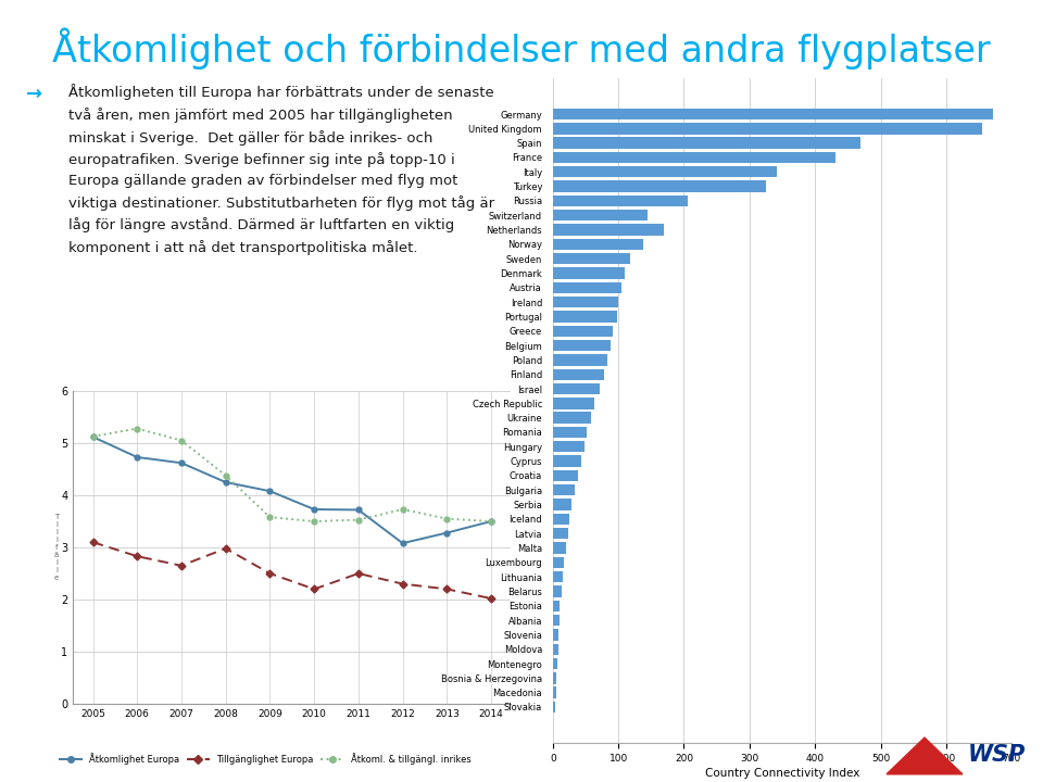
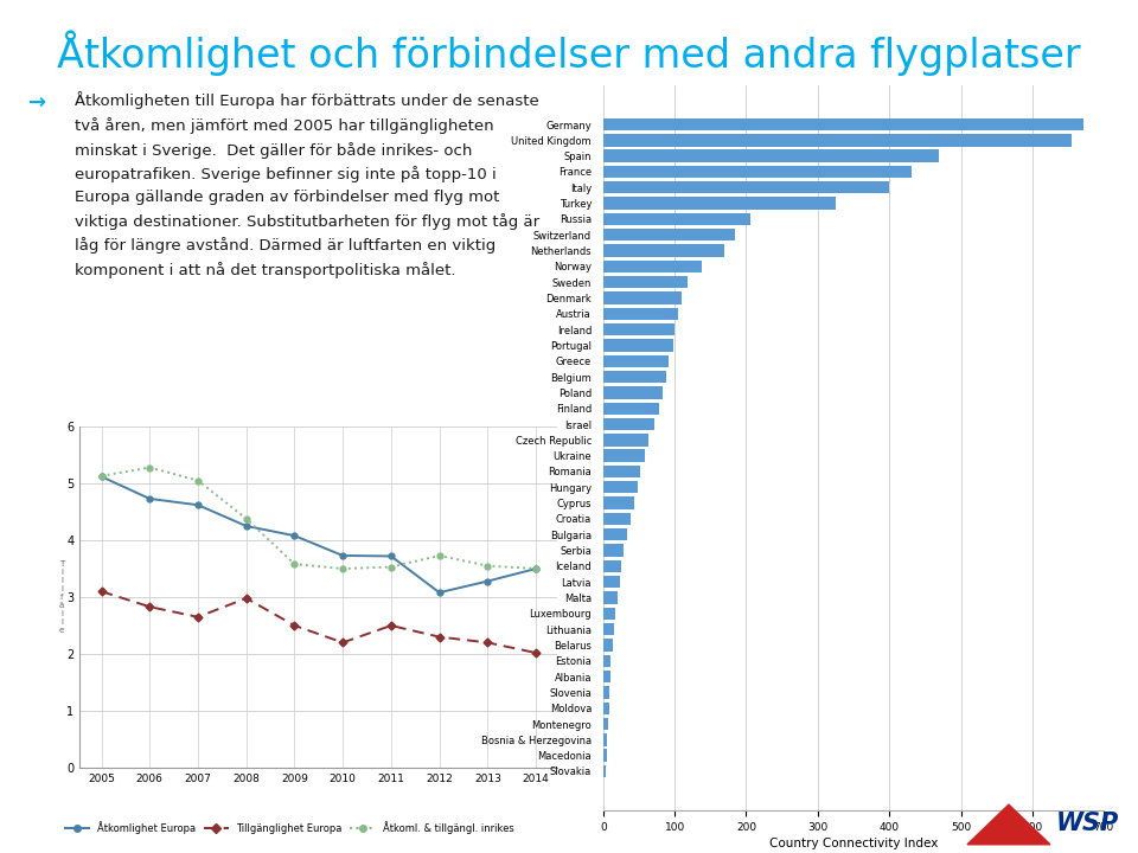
Italy: 342 -> 400
Switzerland: 144 -> 185
